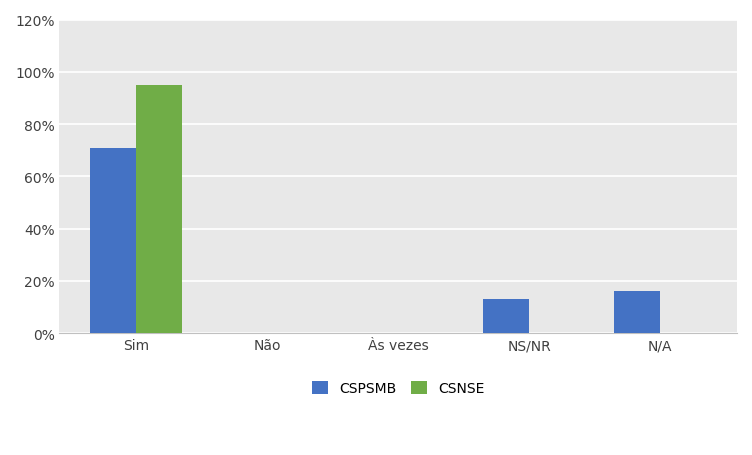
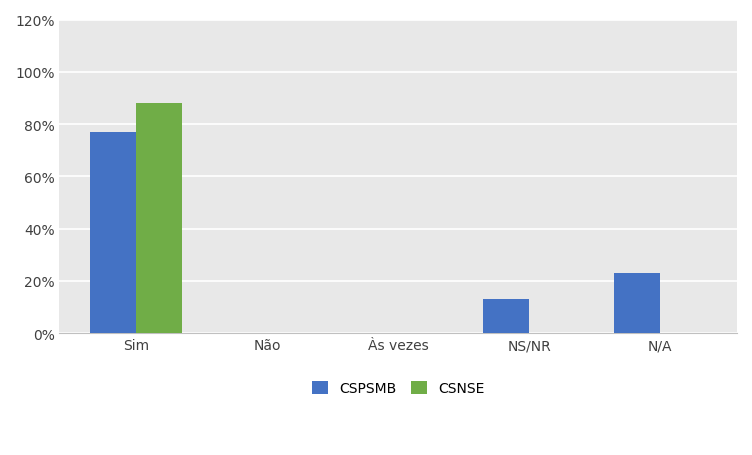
CSPSMB/Sim: 71% -> 77%
CSNSE/Sim: 95% -> 88%
CSPSMB/N/A: 16% -> 23%
